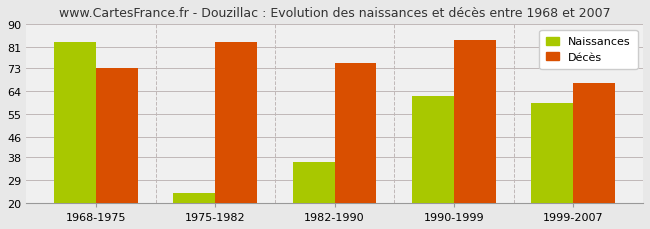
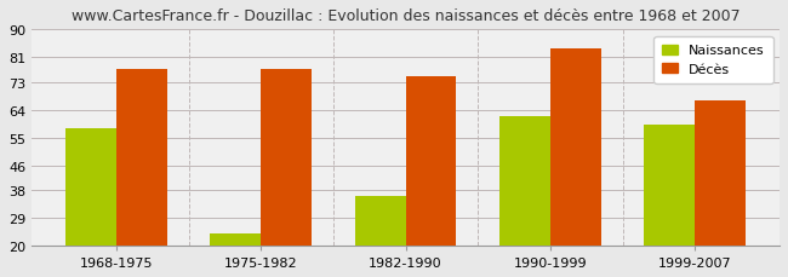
Naissances/1968-1975: 83 -> 58
Décès/1968-1975: 73 -> 77
Décès/1975-1982: 83 -> 77
